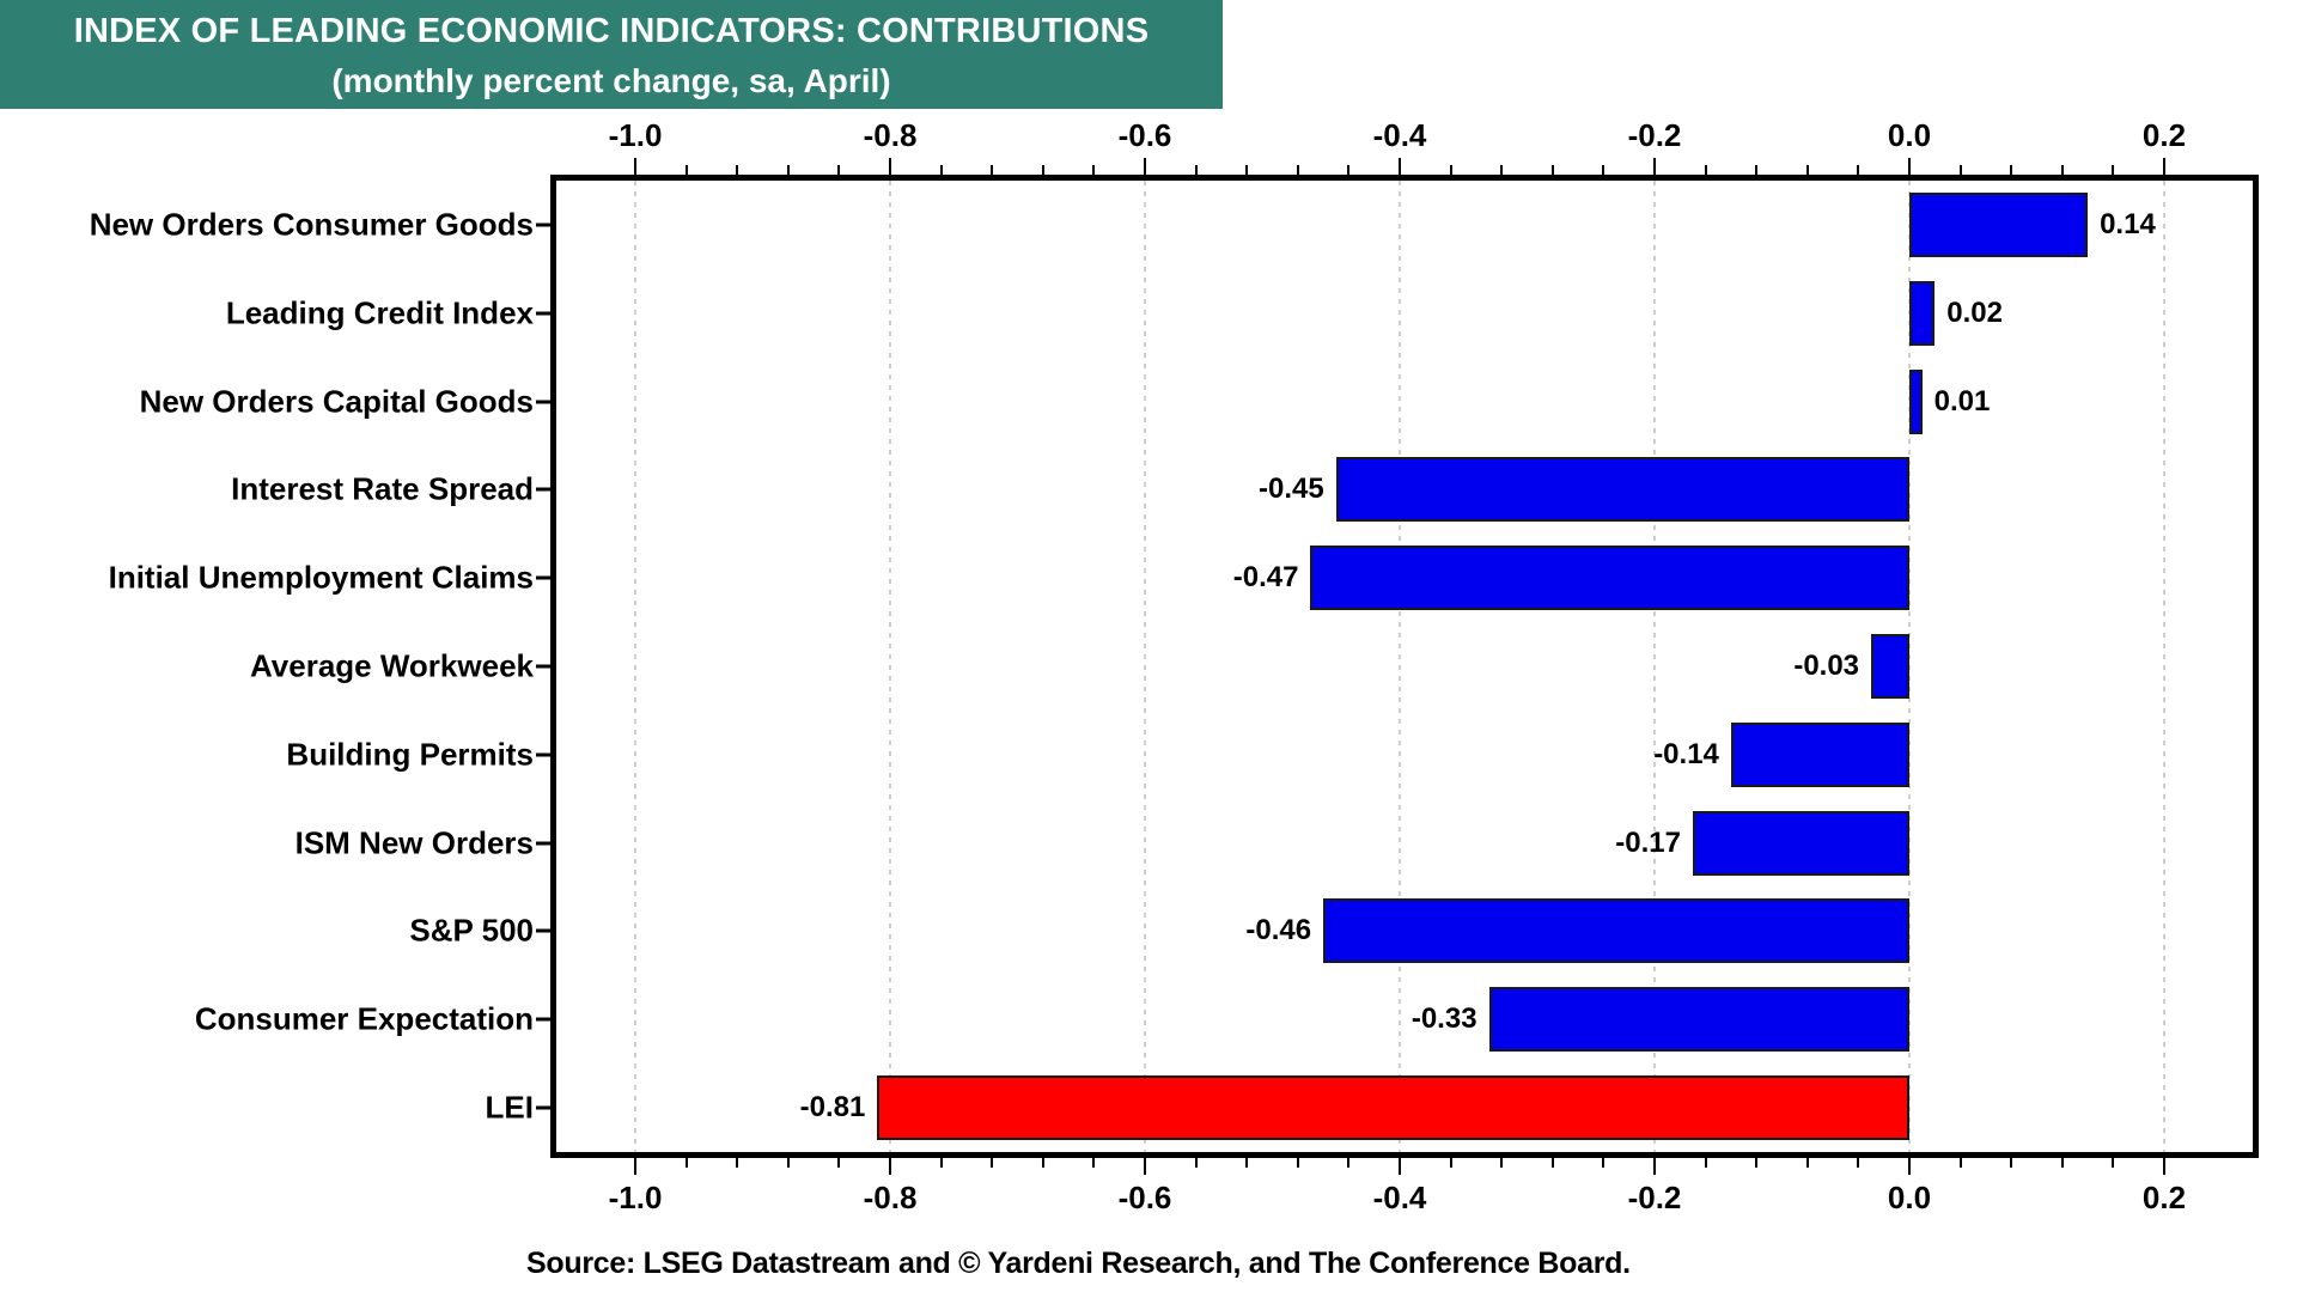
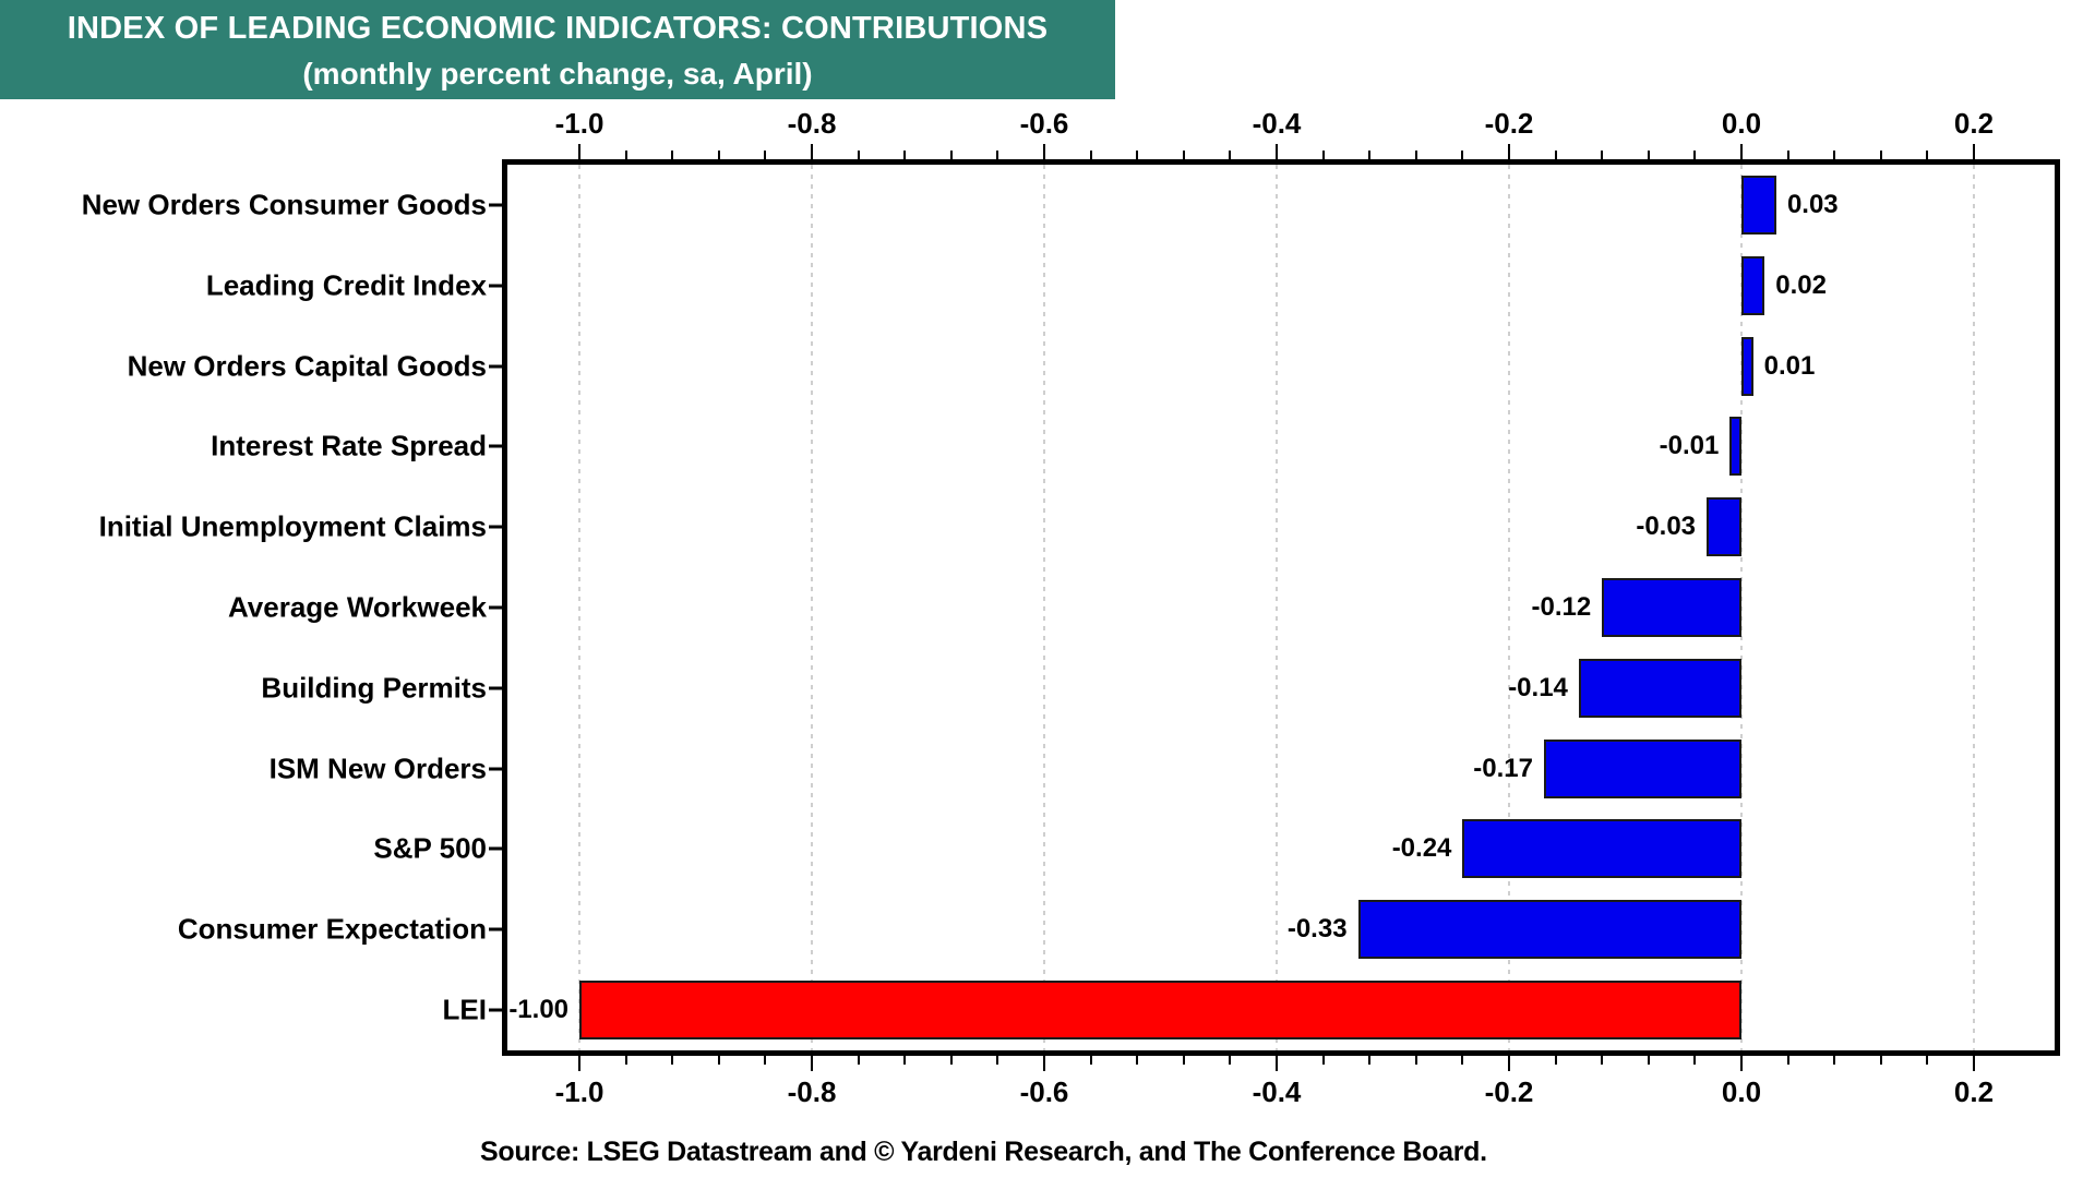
New Orders Consumer Goods: 0.14 -> 0.03
Interest Rate Spread: -0.45 -> -0.01
Initial Unemployment Claims: -0.47 -> -0.03
Average Workweek: -0.03 -> -0.12
S&P 500: -0.46 -> -0.24
LEI: -0.81 -> -1.00
